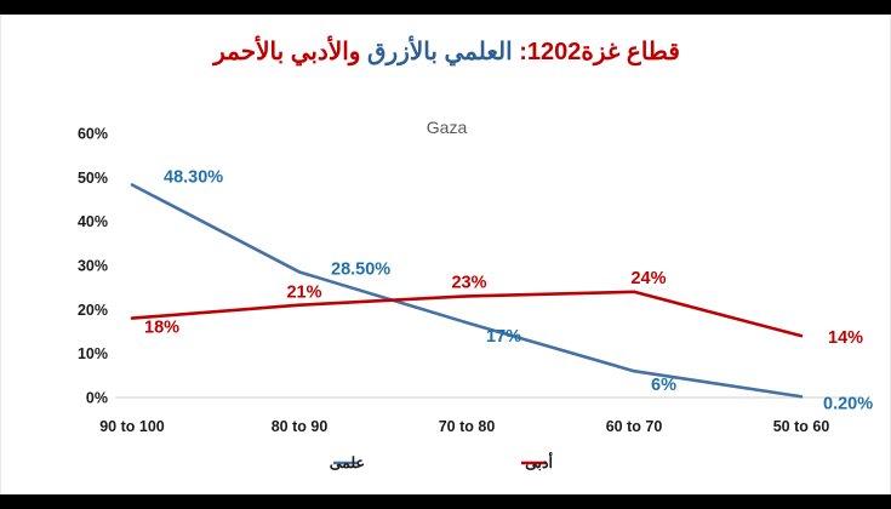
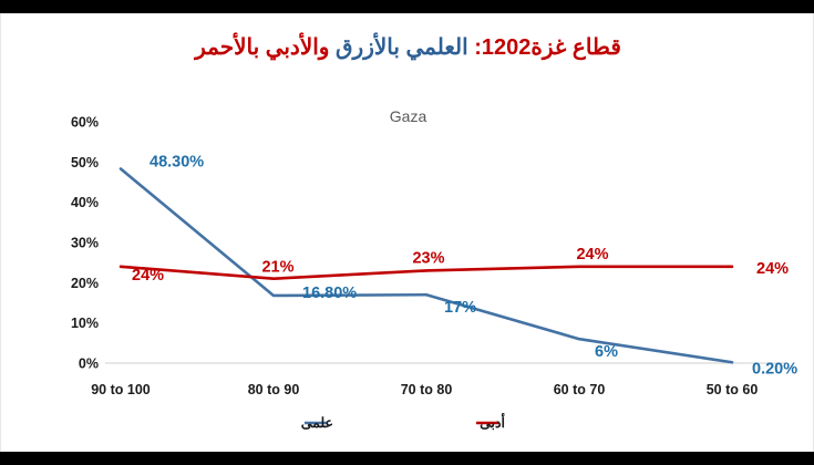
أدبى/90 to 100: 18% -> 24%
علمى/80 to 90: 28.50% -> 16.80%
أدبى/50 to 60: 14% -> 24%
